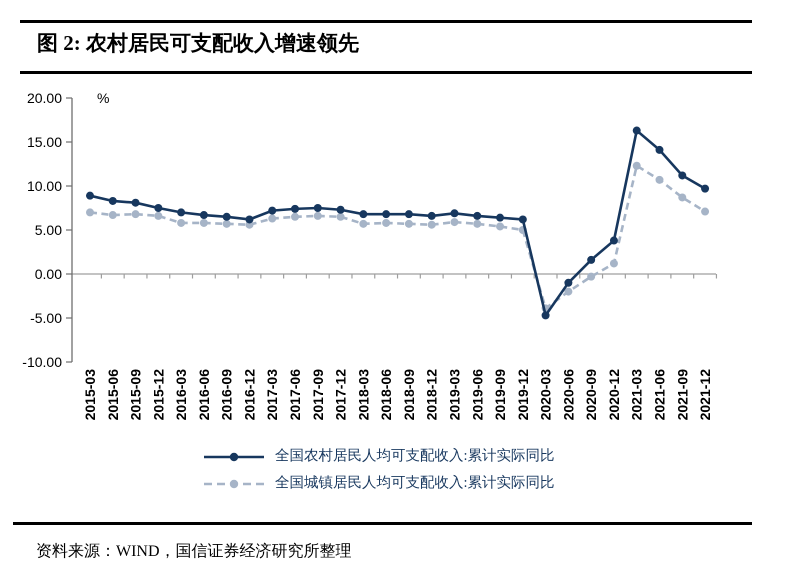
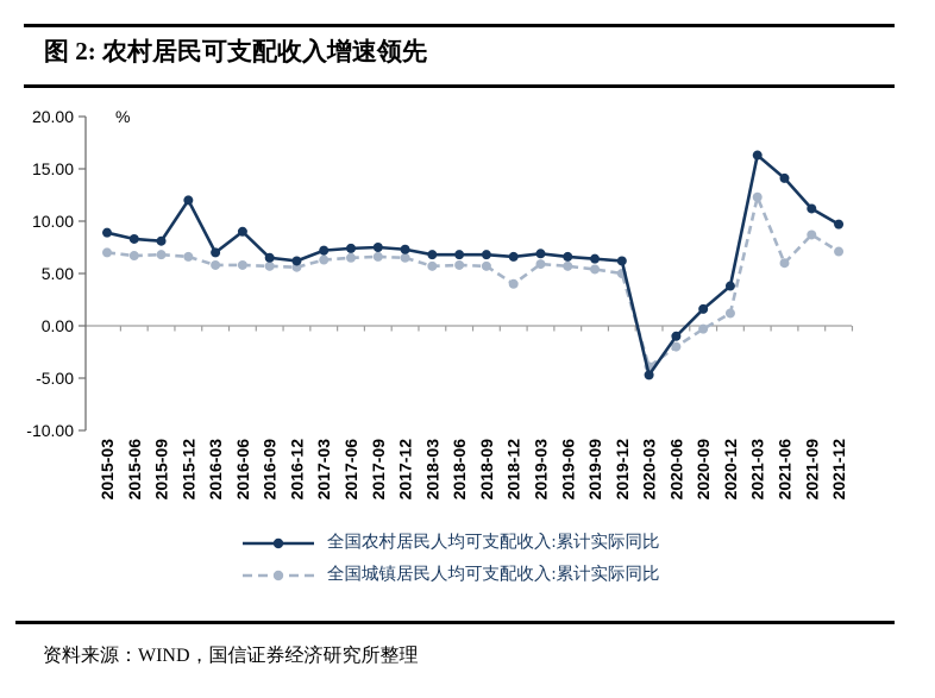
全国农村居民人均可支配收入:累计实际同比/2015-12: 8 -> 12
全国农村居民人均可支配收入:累计实际同比/2016-06: 7 -> 9
全国城镇居民人均可支配收入:累计实际同比/2018-12: 6 -> 4
全国城镇居民人均可支配收入:累计实际同比/2021-06: 11 -> 6
